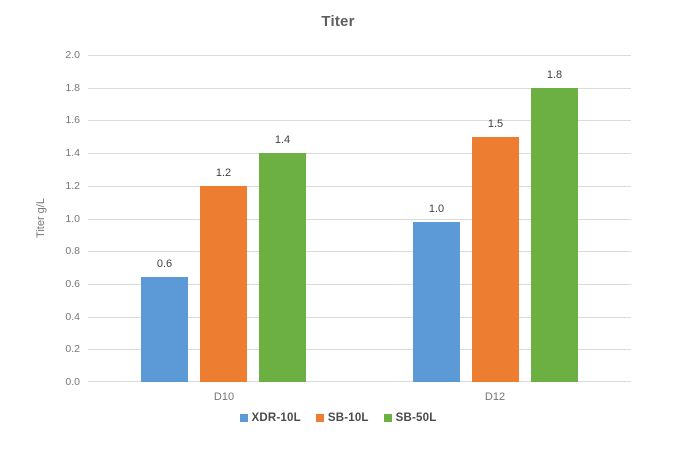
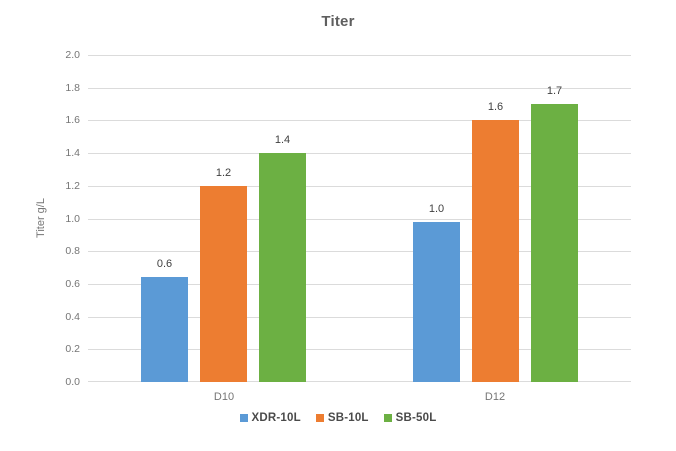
SB-10L/D12: 1.5 -> 1.6
SB-50L/D12: 1.8 -> 1.7
